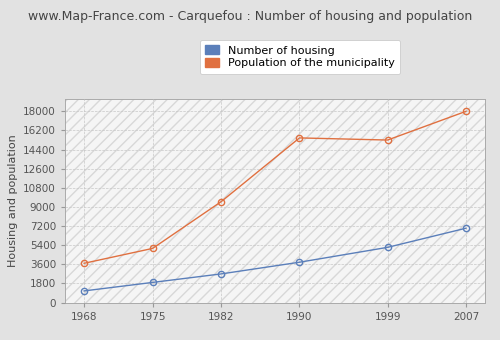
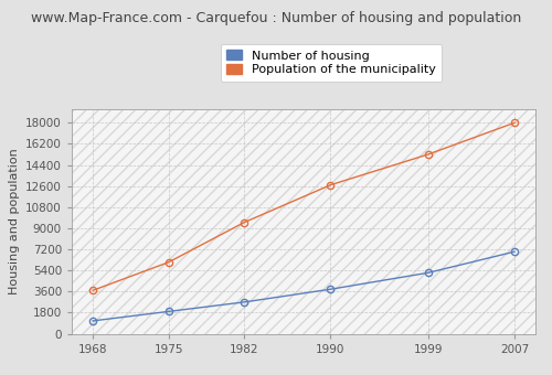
Population of the municipality/1975: 5100 -> 6100
Population of the municipality/1990: 15500 -> 12700
